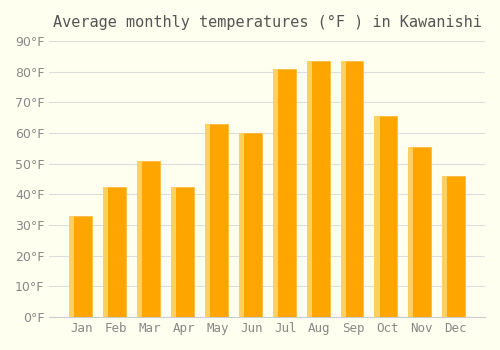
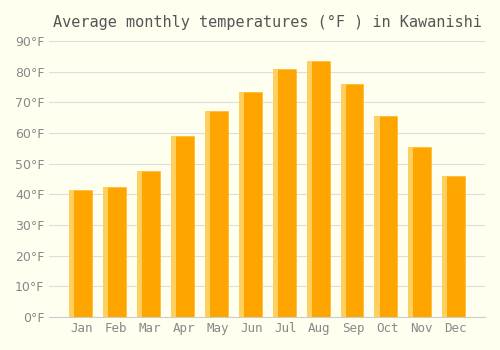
Jan: 33.0°F -> 41.5°F
Mar: 51.0°F -> 47.5°F
Apr: 42.5°F -> 59.0°F
May: 63.0°F -> 67.0°F
Jun: 60.0°F -> 73.5°F
Sep: 83.5°F -> 76.0°F
